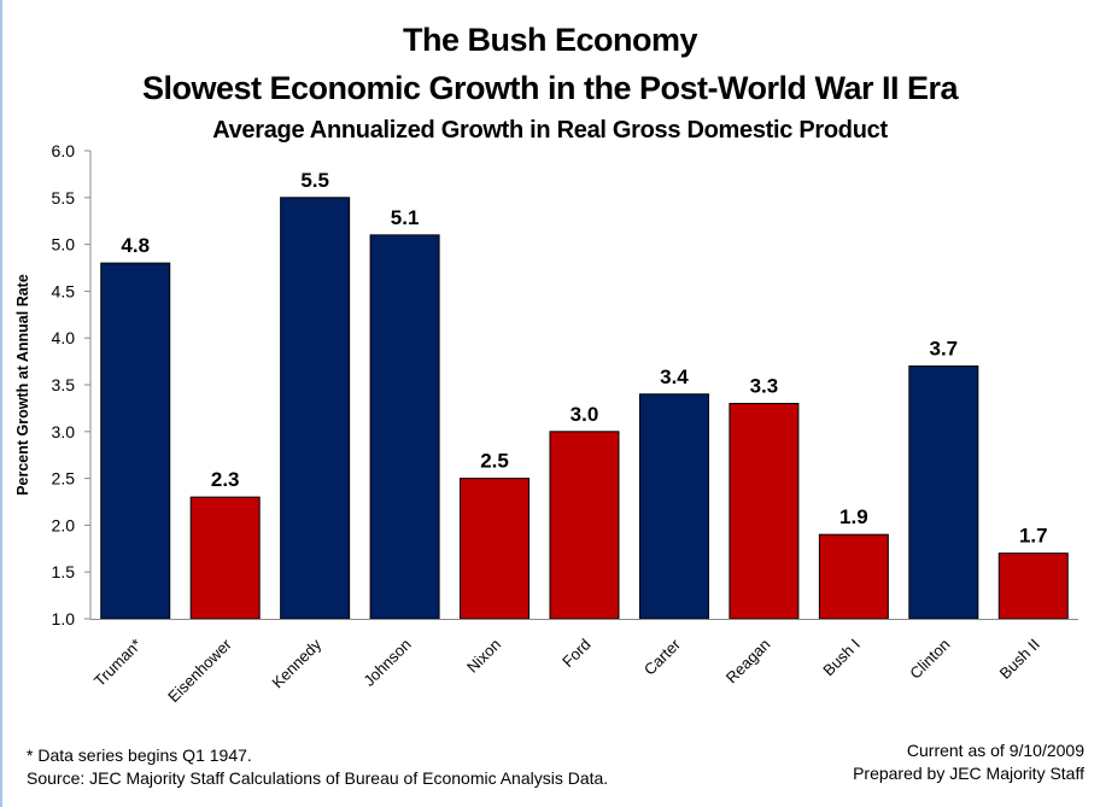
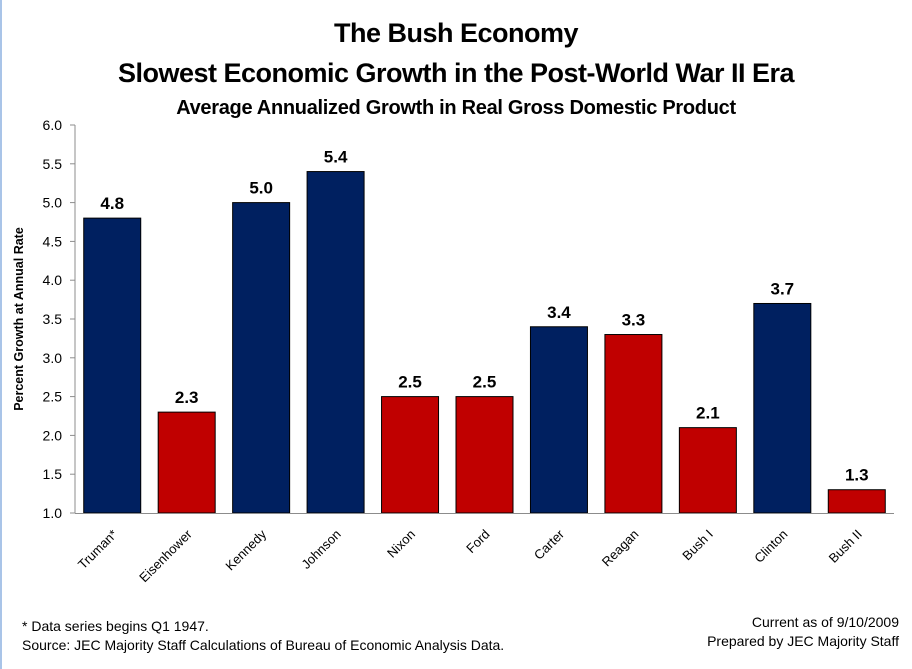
Kennedy: 5.5 -> 5.0
Johnson: 5.1 -> 5.4
Ford: 3.0 -> 2.5
Bush I: 1.9 -> 2.1
Bush II: 1.7 -> 1.3
